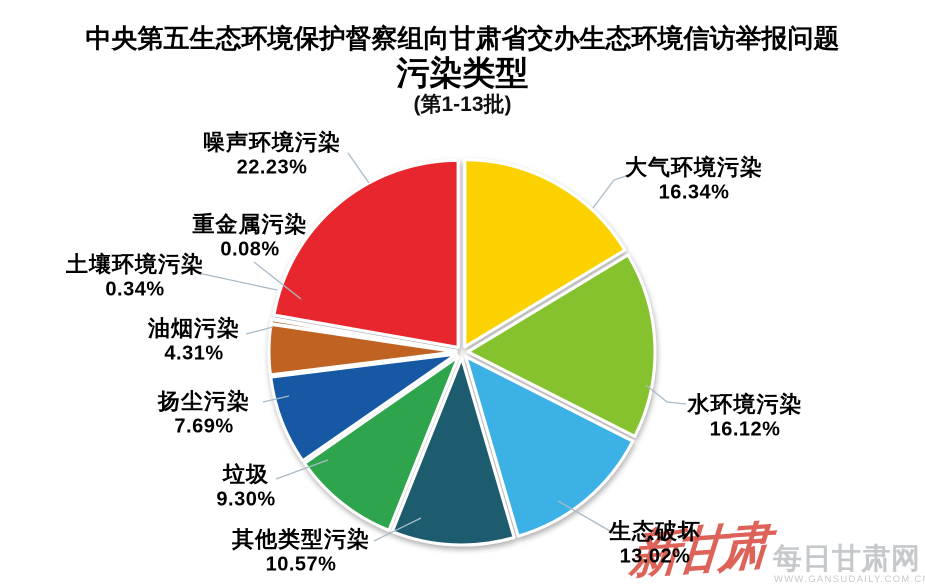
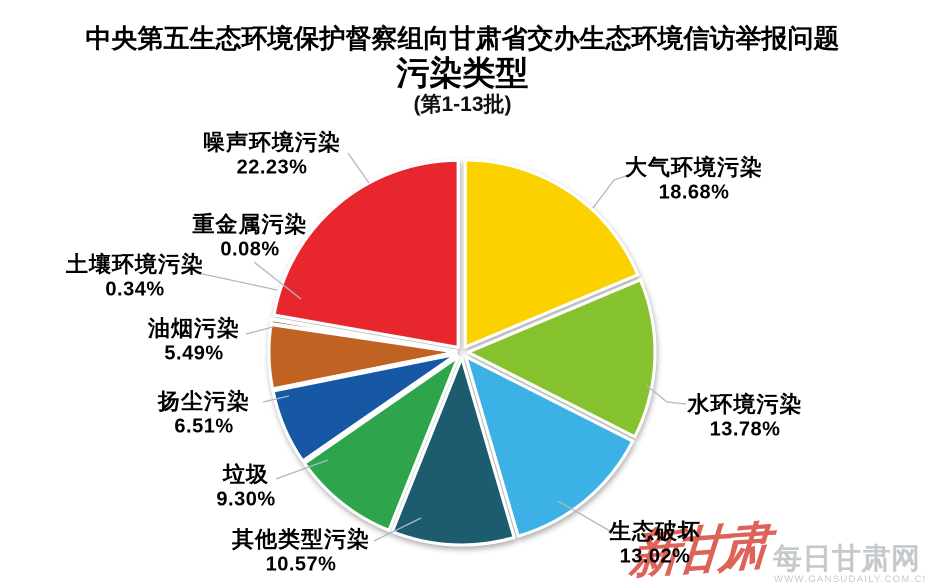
大气环境污染: 16.34% -> 18.68%
水环境污染: 16.12% -> 13.78%
扬尘污染: 7.69% -> 6.51%
油烟污染: 4.31% -> 5.49%
